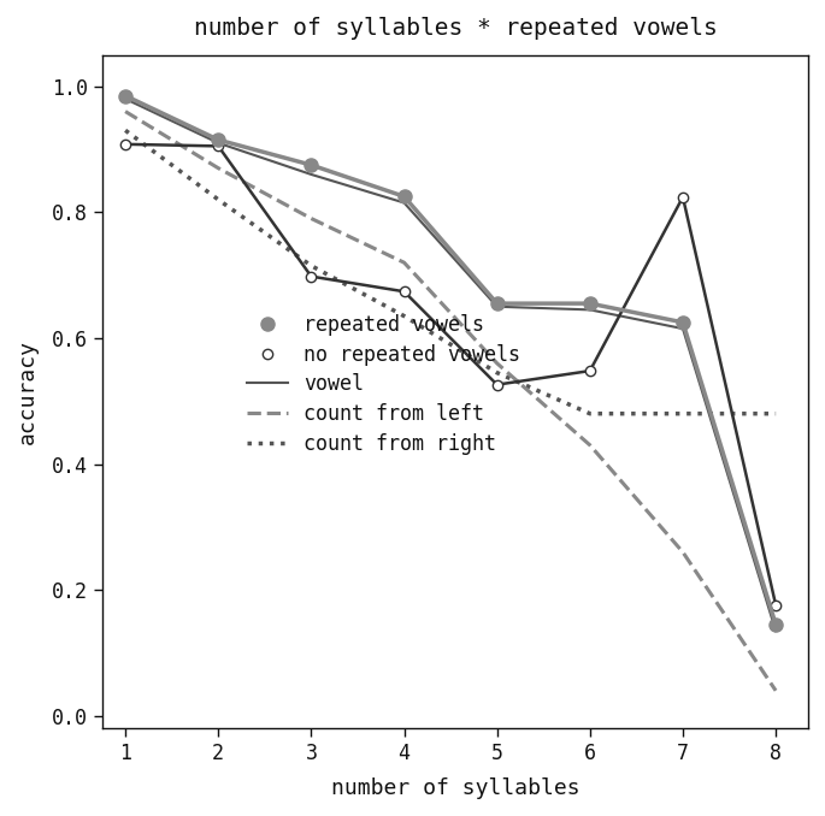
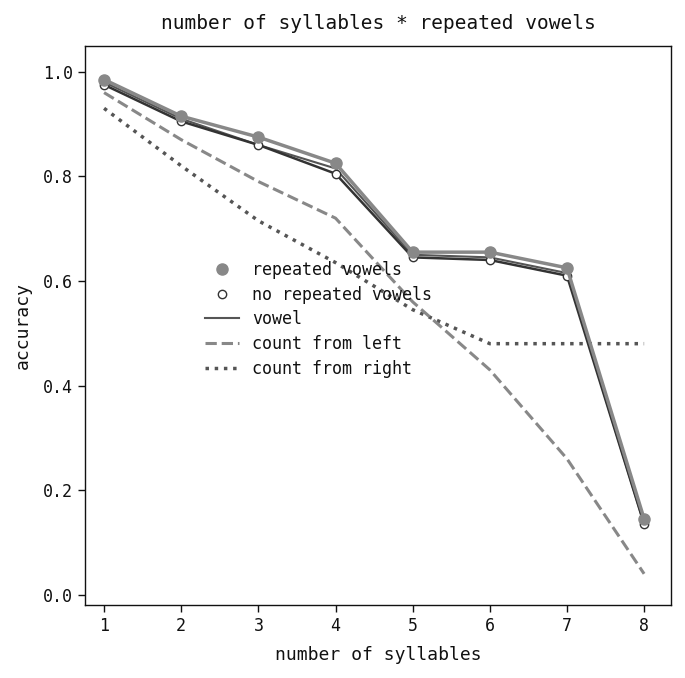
no repeated vowels/1: 0.908 -> 0.975
no repeated vowels/3: 0.698 -> 0.860
no repeated vowels/4: 0.674 -> 0.805
no repeated vowels/5: 0.526 -> 0.645
no repeated vowels/6: 0.548 -> 0.640
no repeated vowels/7: 0.824 -> 0.610
no repeated vowels/8: 0.176 -> 0.135
